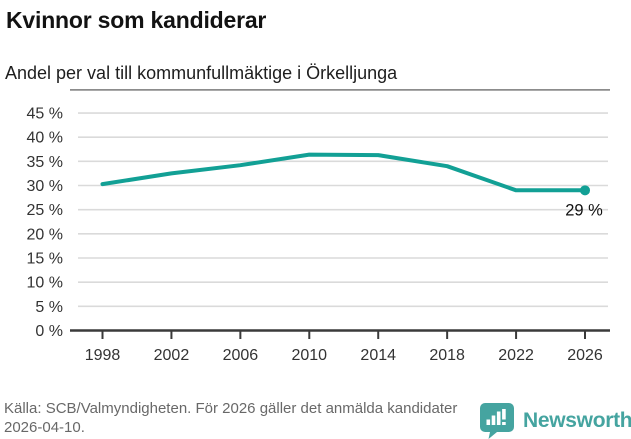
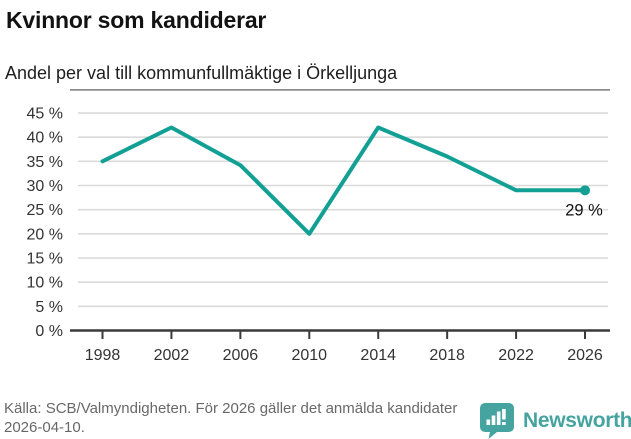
1998: 30% -> 35%
2002: 32% -> 42%
2010: 36% -> 20%
2014: 36% -> 42%
2018: 34% -> 36%
